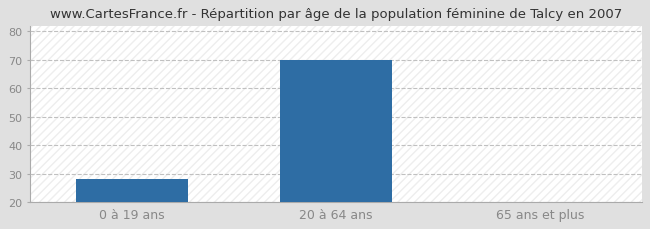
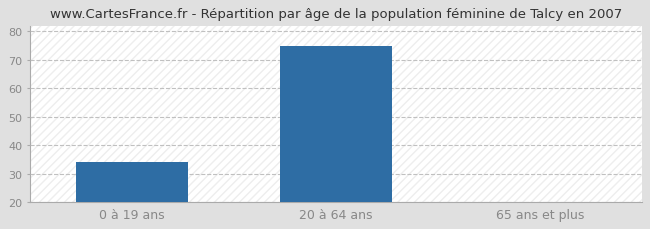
0 à 19 ans: 28 -> 34
20 à 64 ans: 70 -> 75
